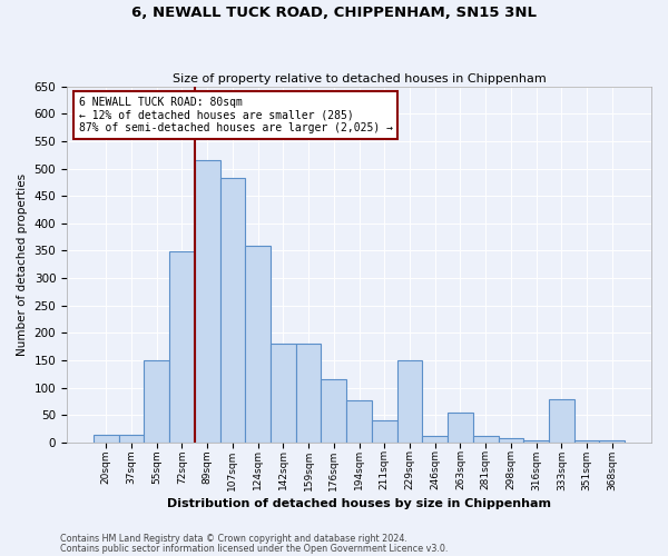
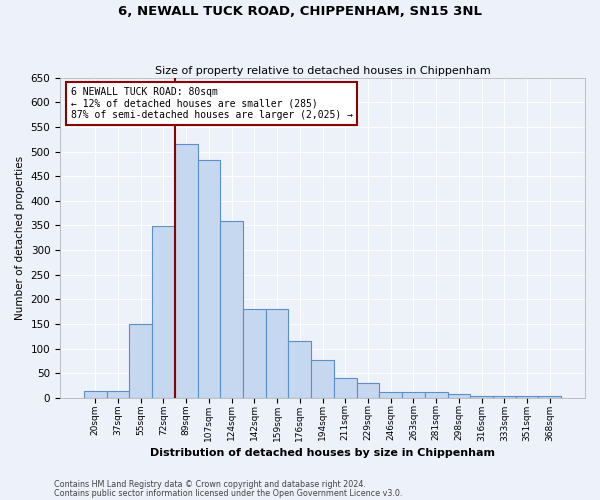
229sqm: 150 -> 30
263sqm: 55 -> 13
333sqm: 80 -> 3
